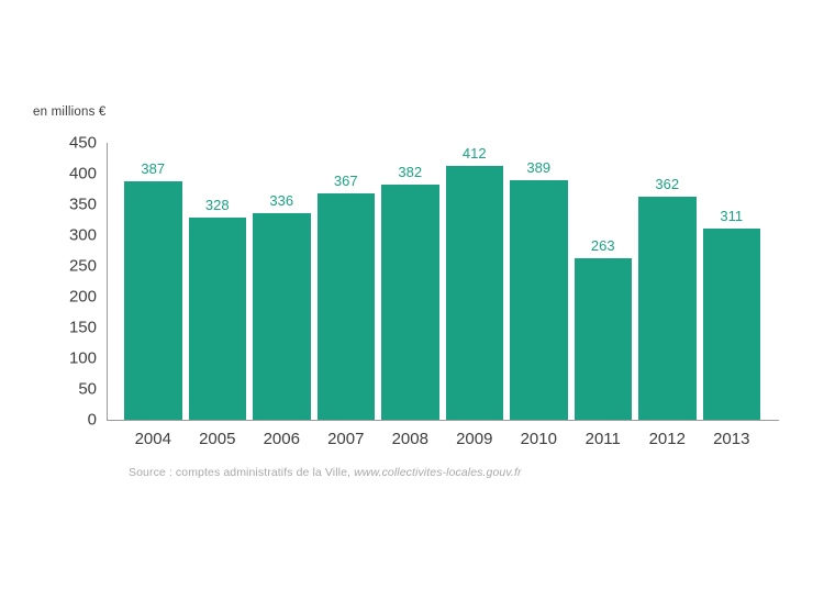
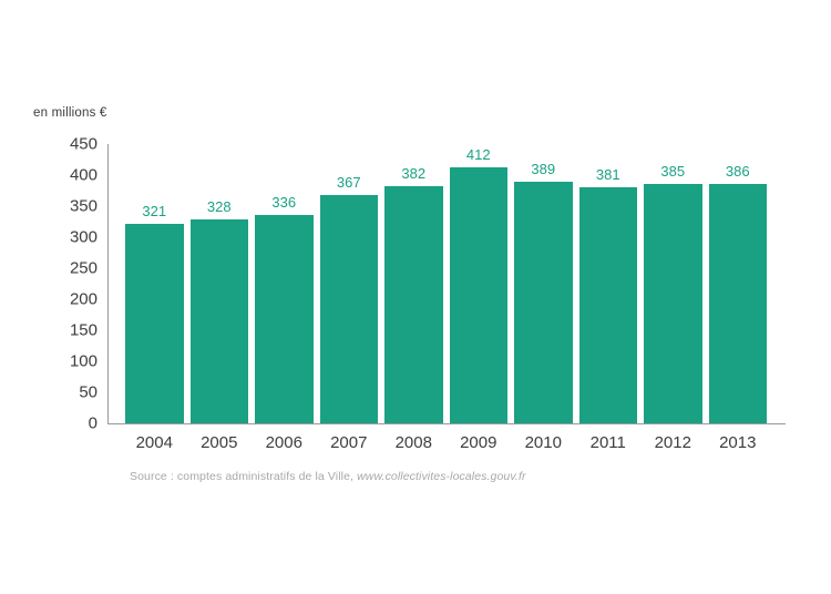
2004: 387 -> 321
2011: 263 -> 381
2012: 362 -> 385
2013: 311 -> 386
